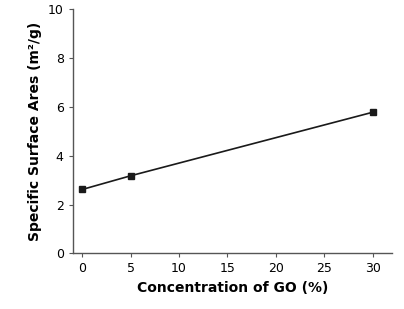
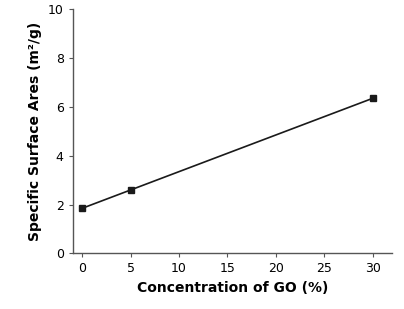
0: 2.62 -> 1.85
5: 3.18 -> 2.60
30: 5.78 -> 6.35
